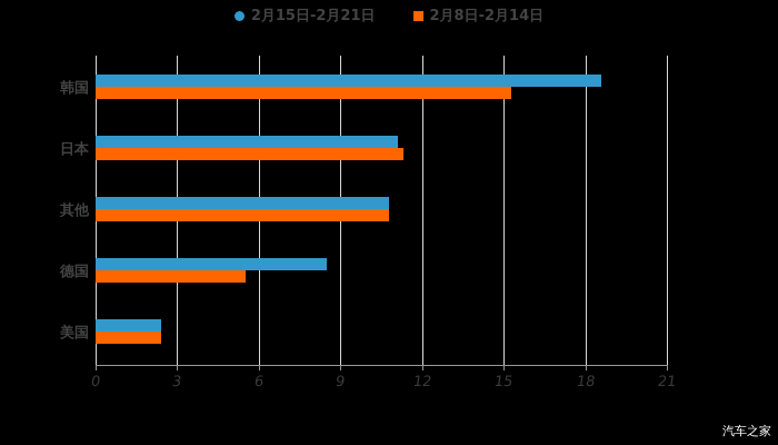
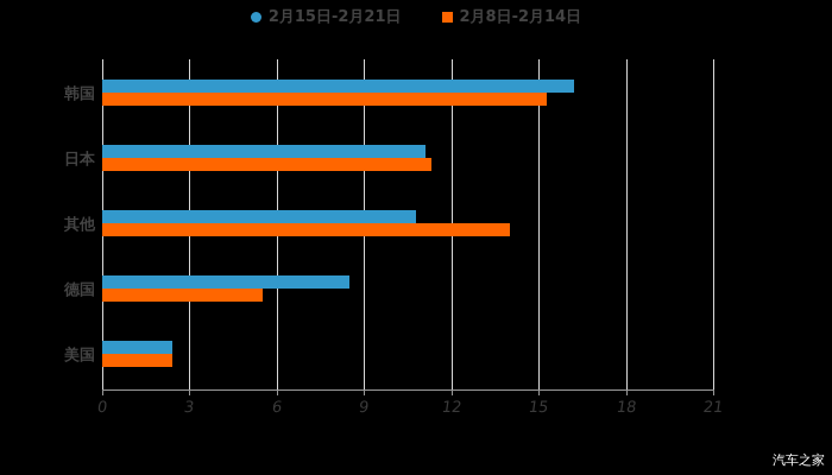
2月15日-2月21日/韩国: 18.6 -> 16.2
2月8日-2月14日/其他: 10.8 -> 14.0
